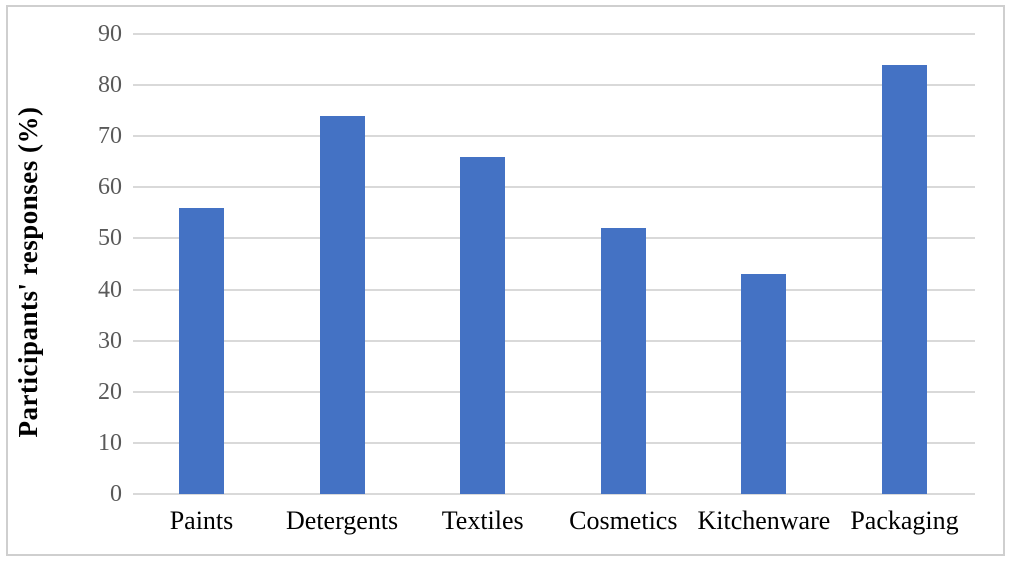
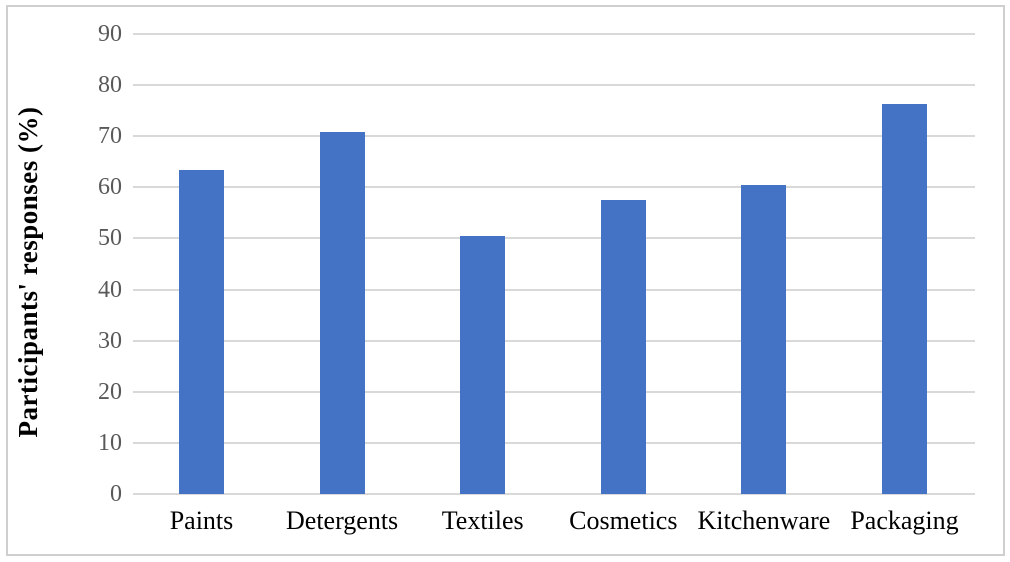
Paints: 56 -> 63
Detergents: 74 -> 71
Textiles: 66 -> 50
Cosmetics: 52 -> 58
Kitchenware: 43 -> 60
Packaging: 84 -> 76
